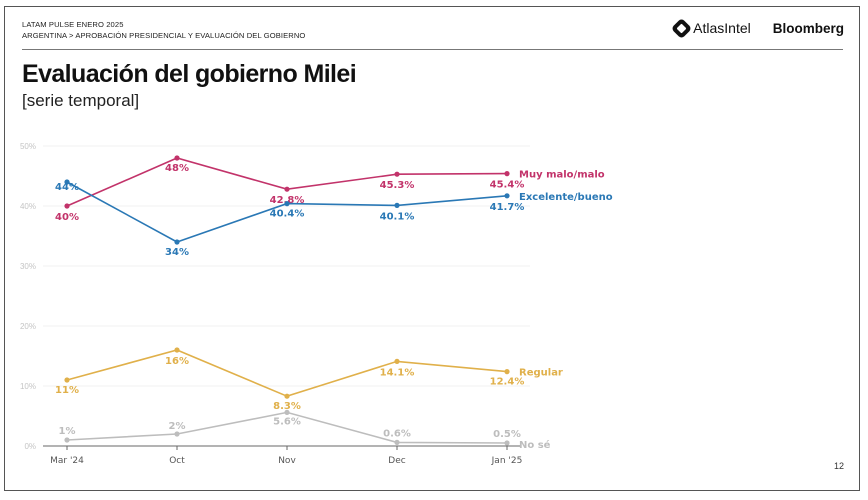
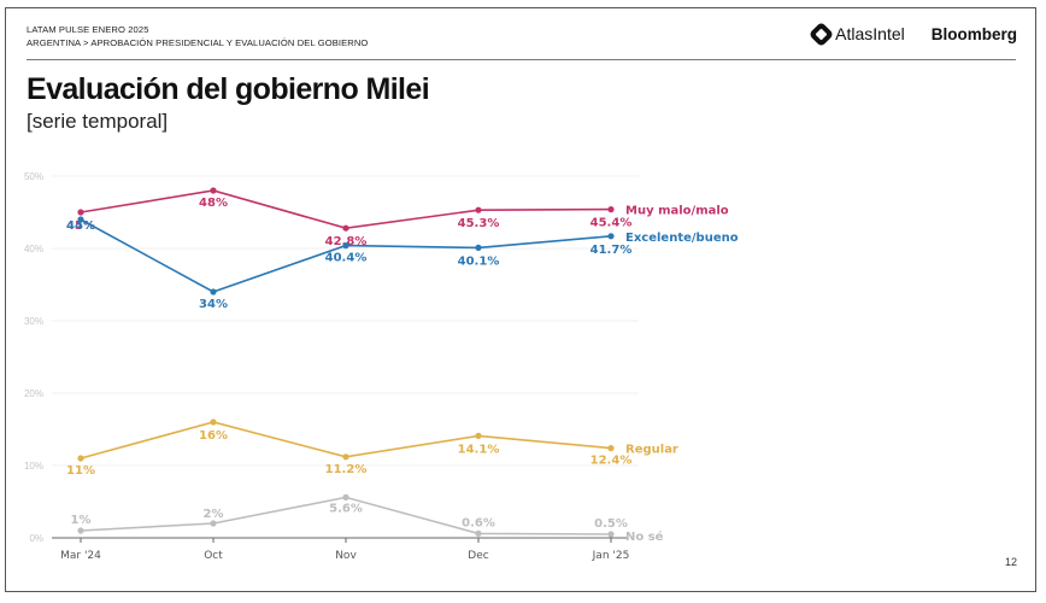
Muy malo/malo/Mar '24: 40% -> 45%
Regular/Nov: 8.3% -> 11.2%
